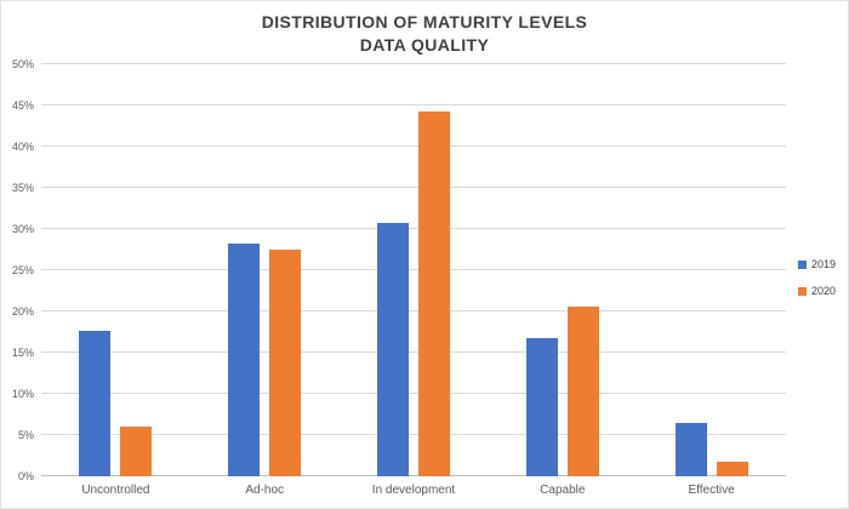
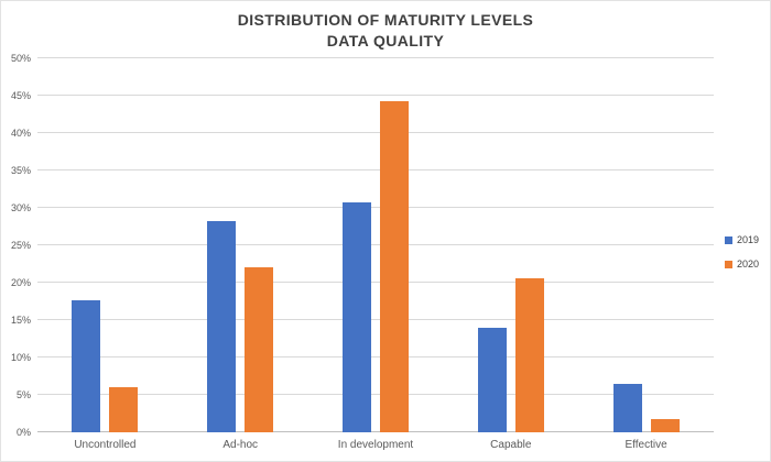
2020/Ad-hoc: 28% -> 22%
2019/Capable: 17% -> 14%
